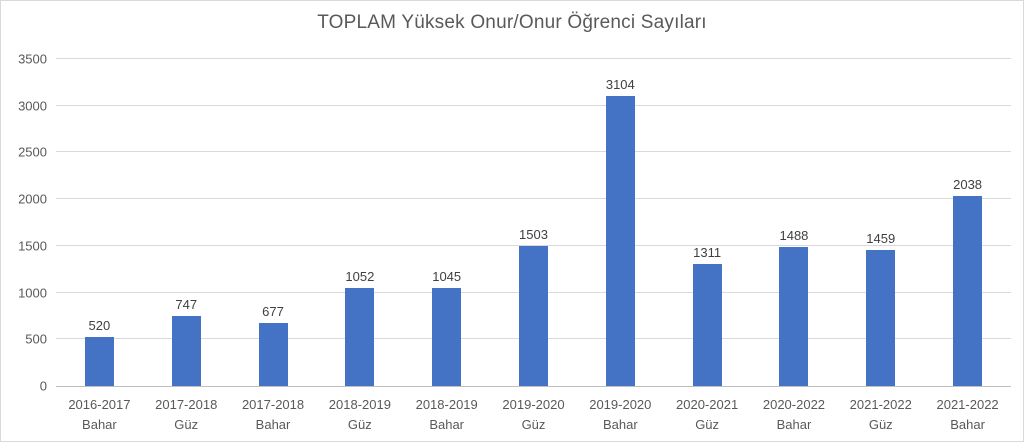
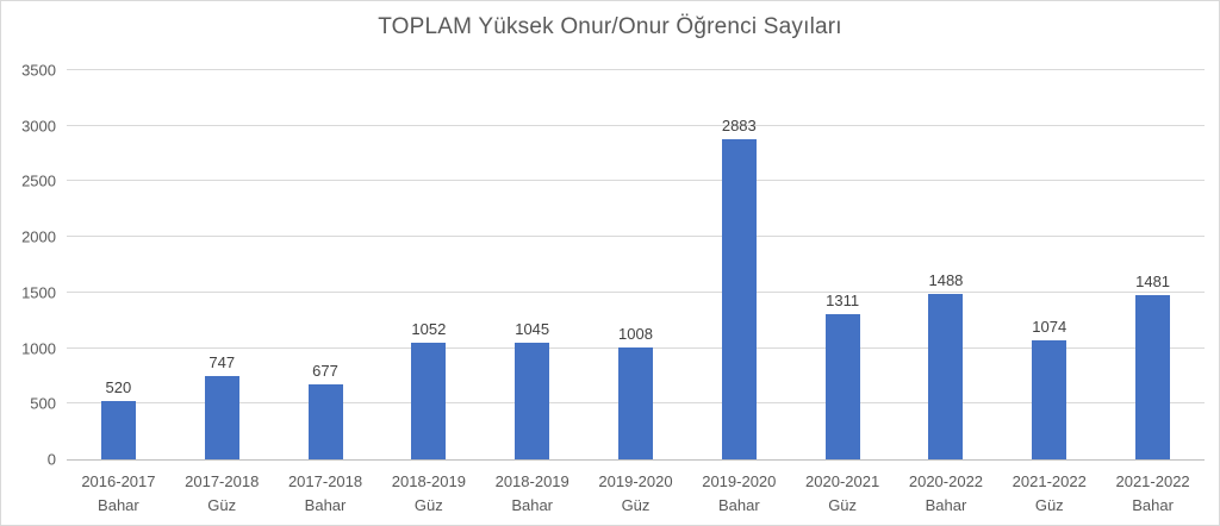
2019-2020 Güz: 1503 -> 1008
2019-2020 Bahar: 3104 -> 2883
2021-2022 Güz: 1459 -> 1074
2021-2022 Bahar: 2038 -> 1481
